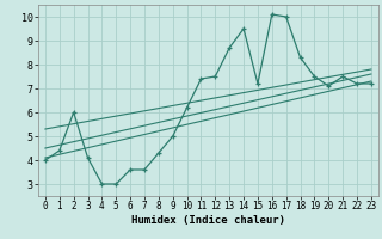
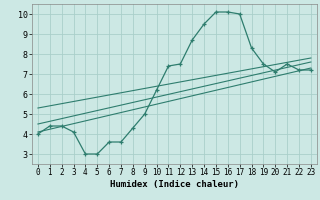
2: 6.0 -> 4.4
15: 7.2 -> 10.1
